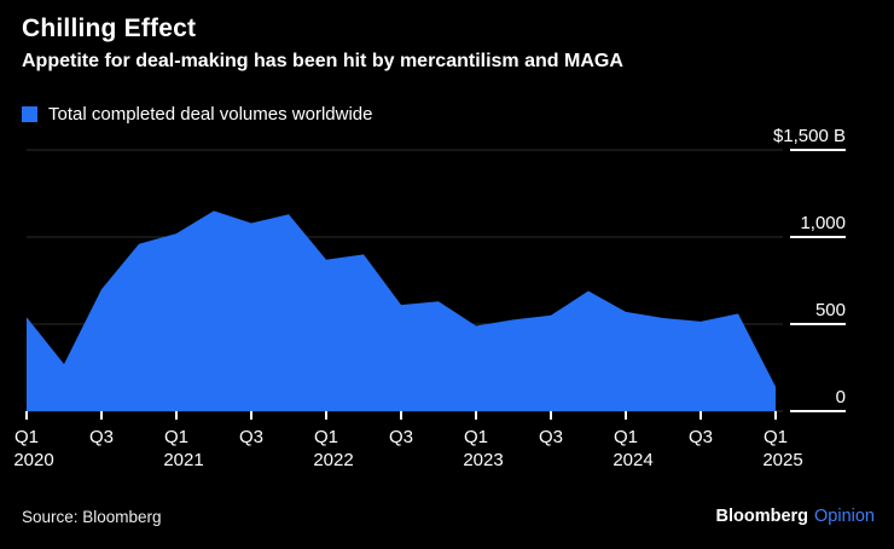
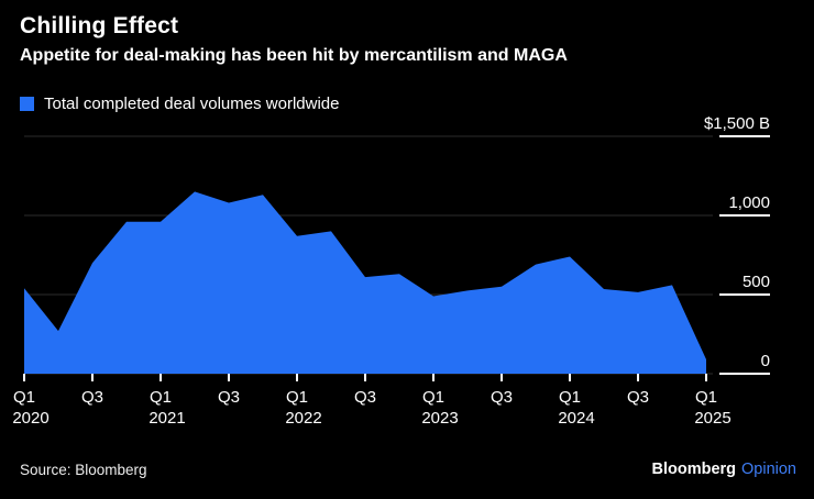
Q1 2021: $1020B -> $960B
Q1 2024: $570B -> $740B
Q1 2025: $140B -> $90B
